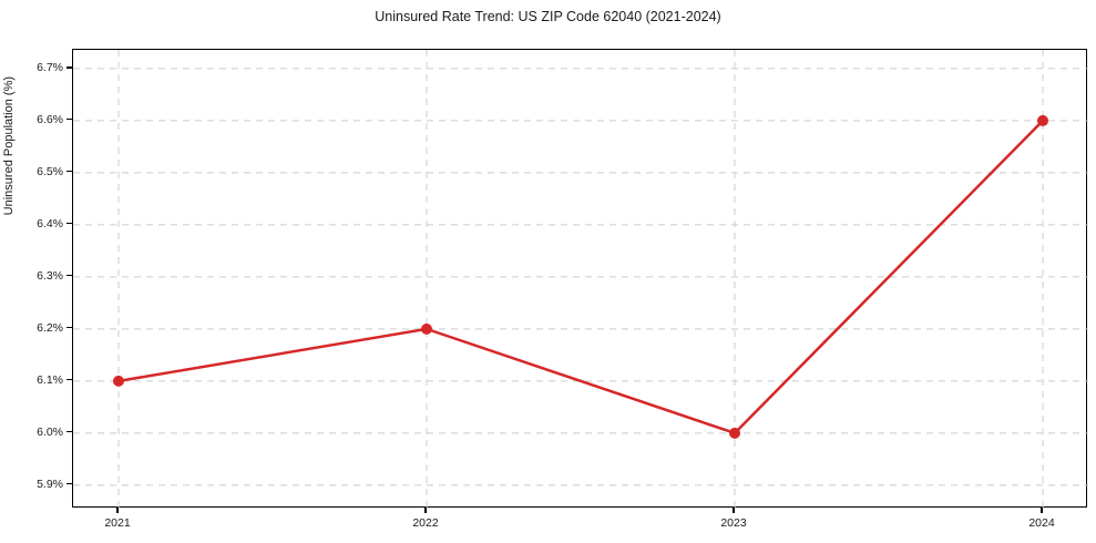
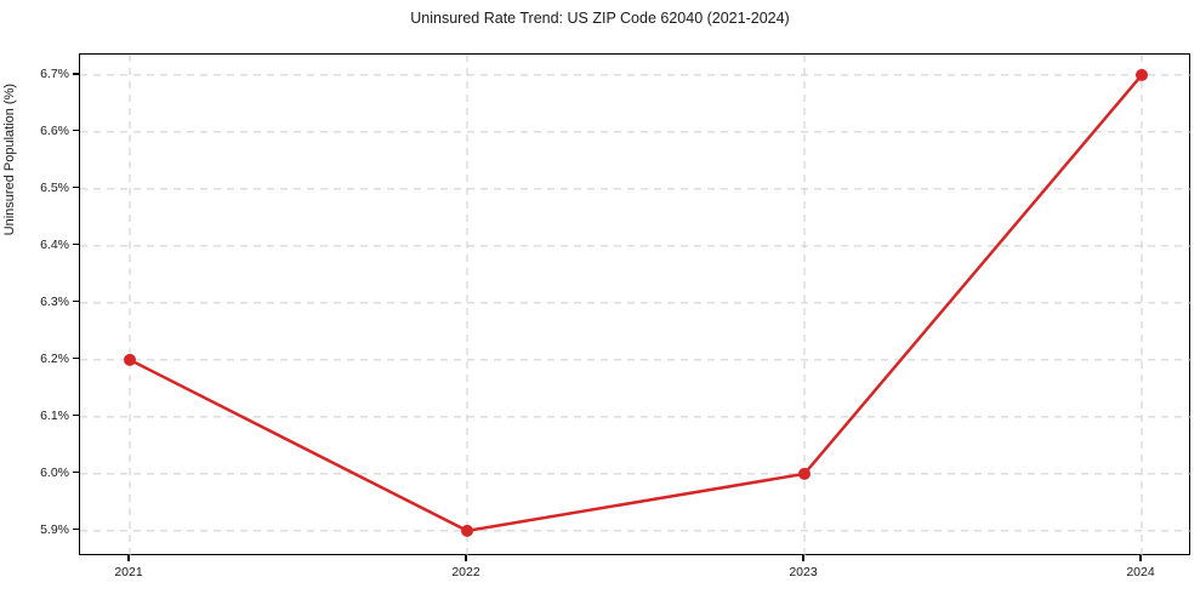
2021: 6.1% -> 6.2%
2022: 6.2% -> 5.9%
2024: 6.6% -> 6.7%
